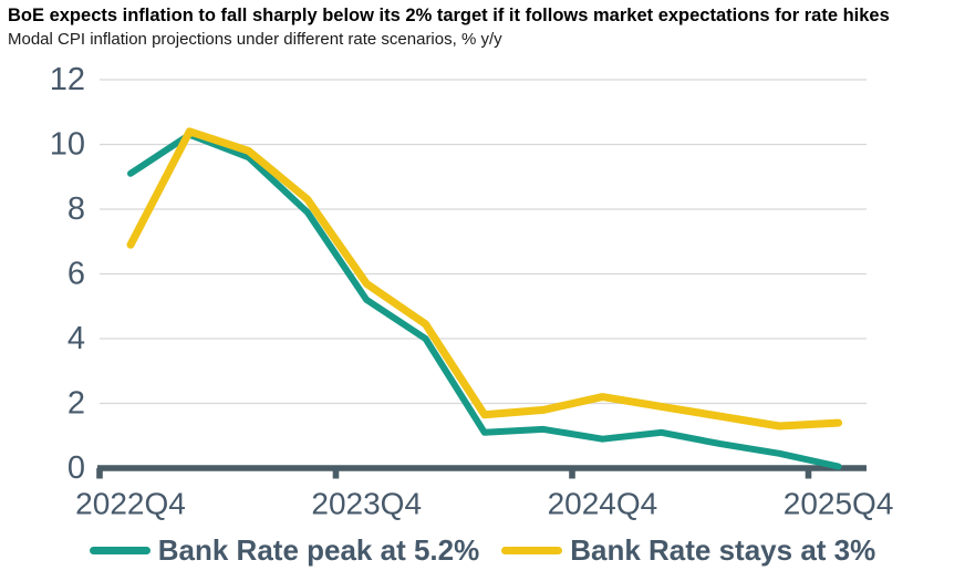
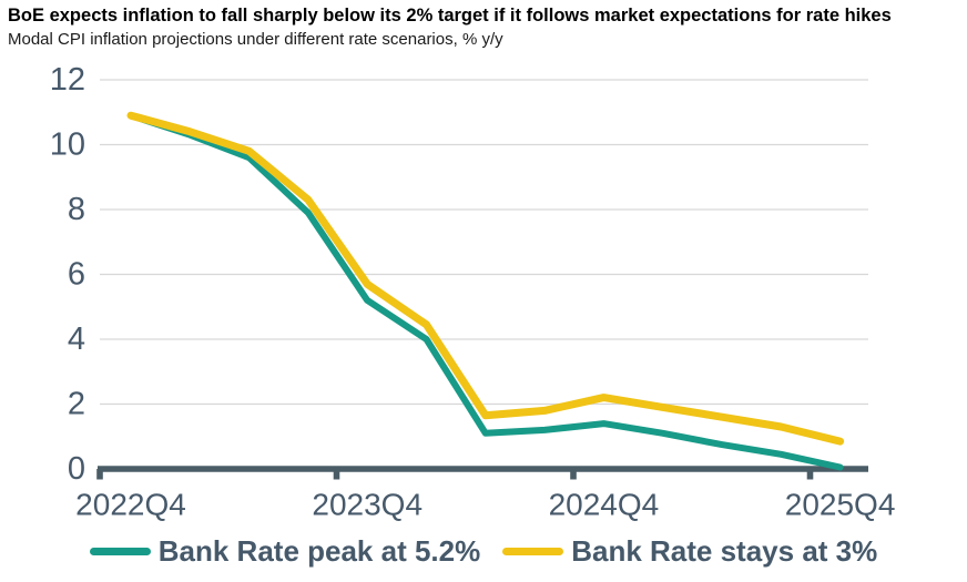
Bank Rate peak at 5.2%/2022Q4: 9.1 -> 10.9
Bank Rate stays at 3%/2022Q4: 6.9 -> 10.9
Bank Rate peak at 5.2%/2024Q4: 0.9 -> 1.4
Bank Rate stays at 3%/2025Q4: 1.4 -> 0.8
